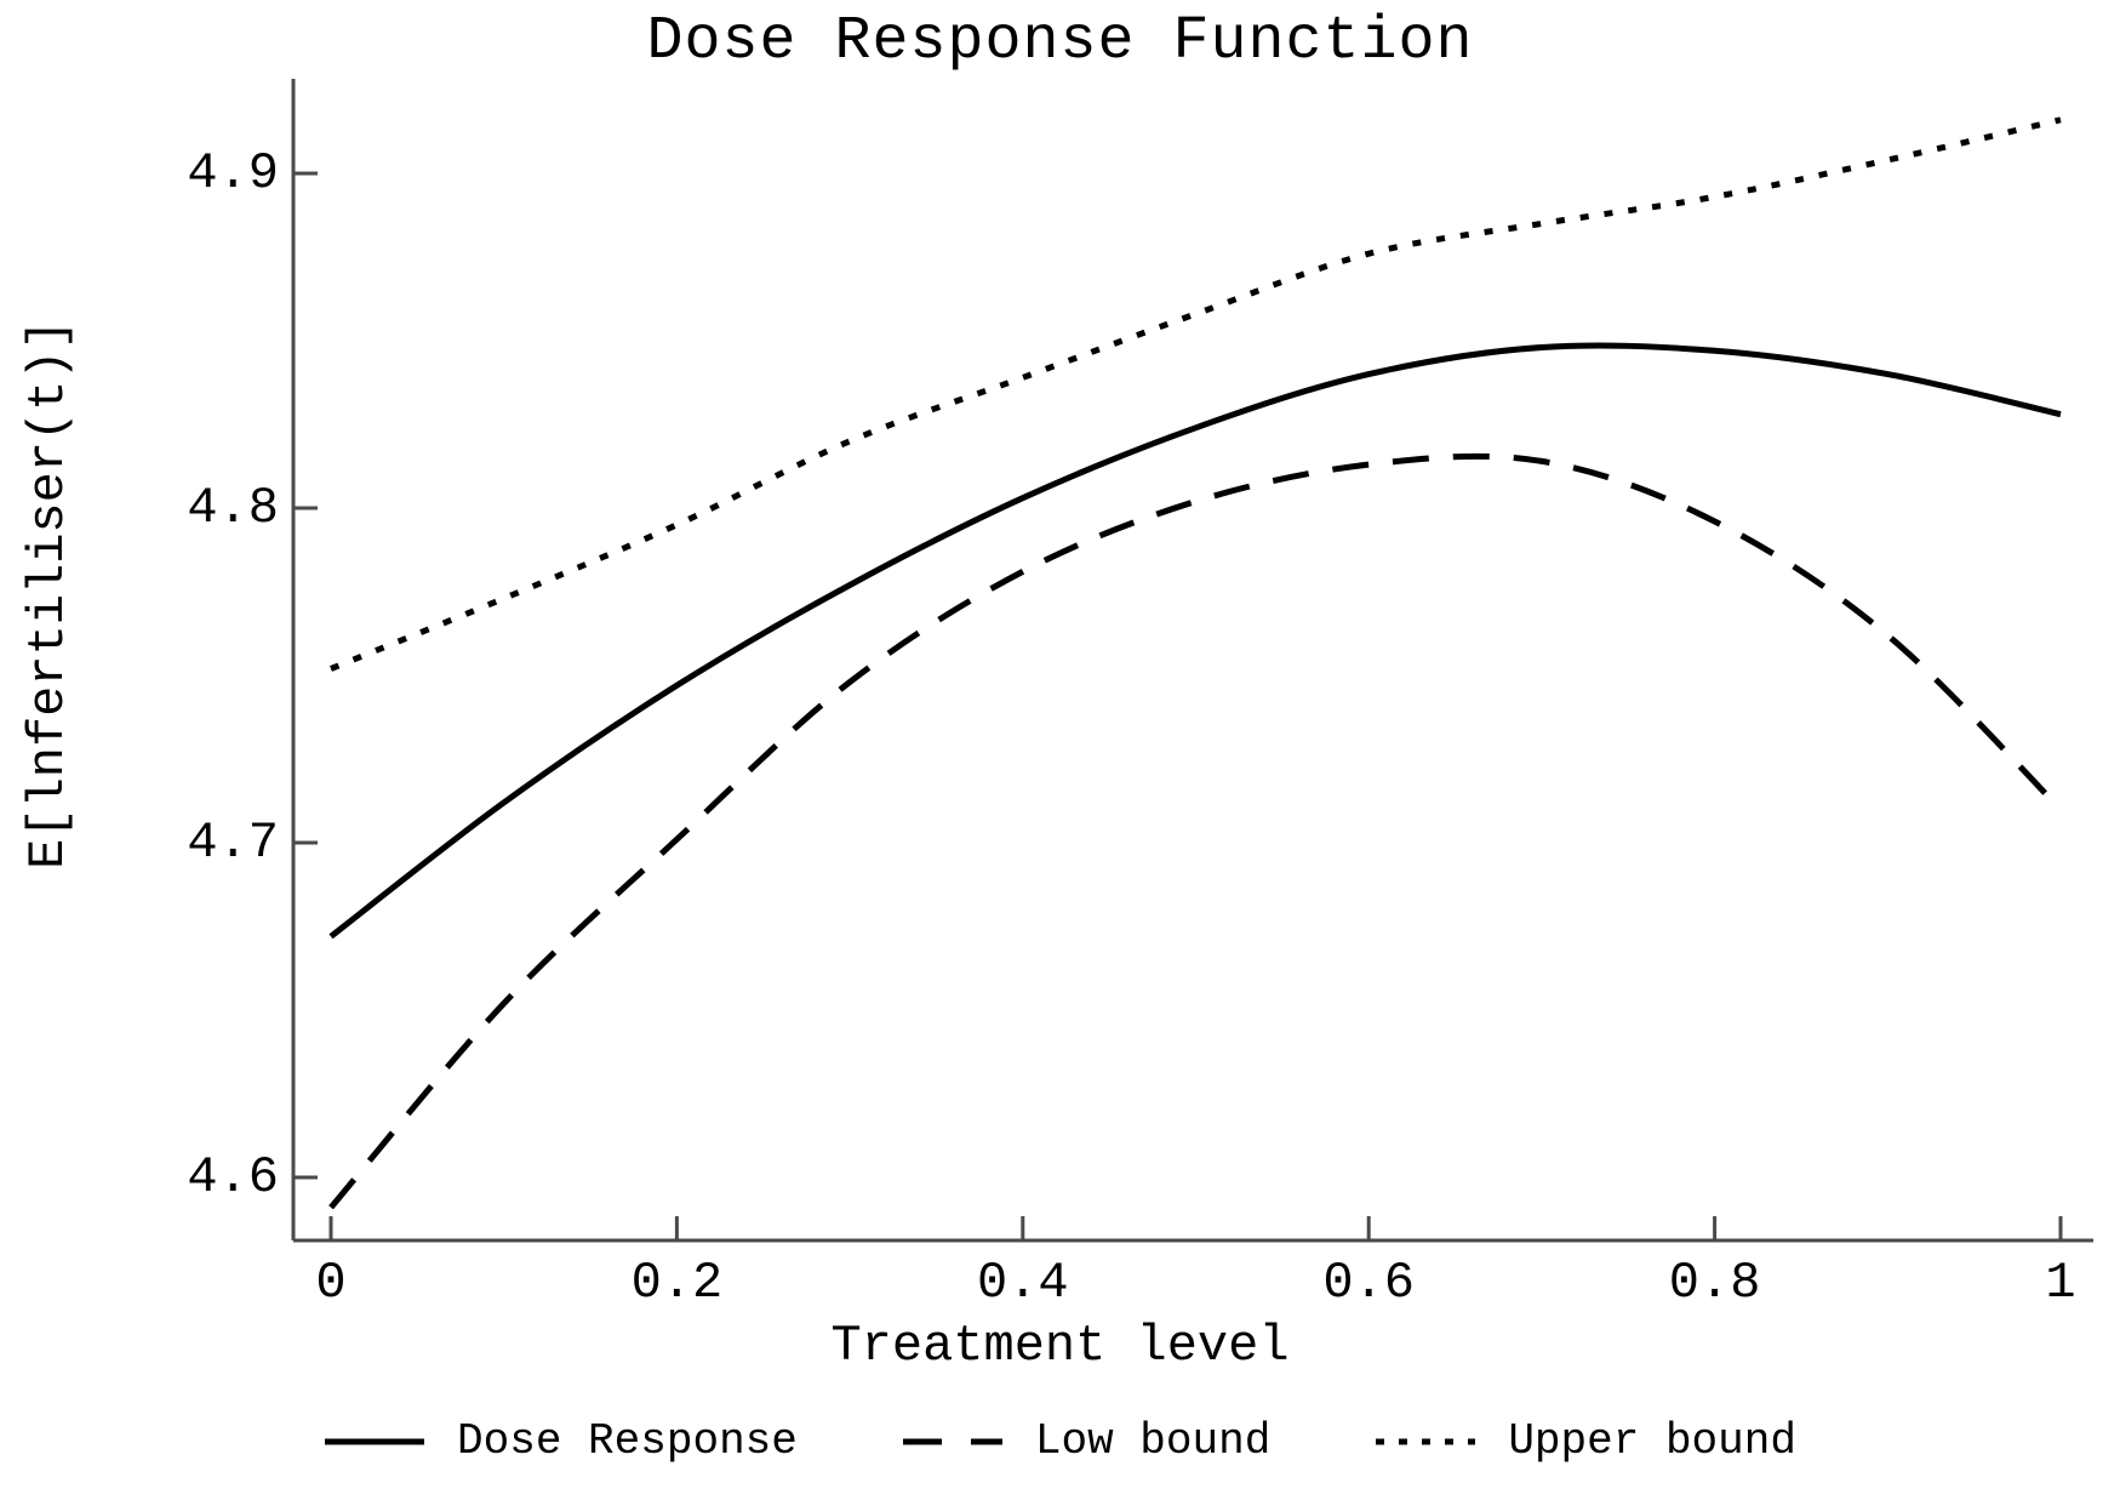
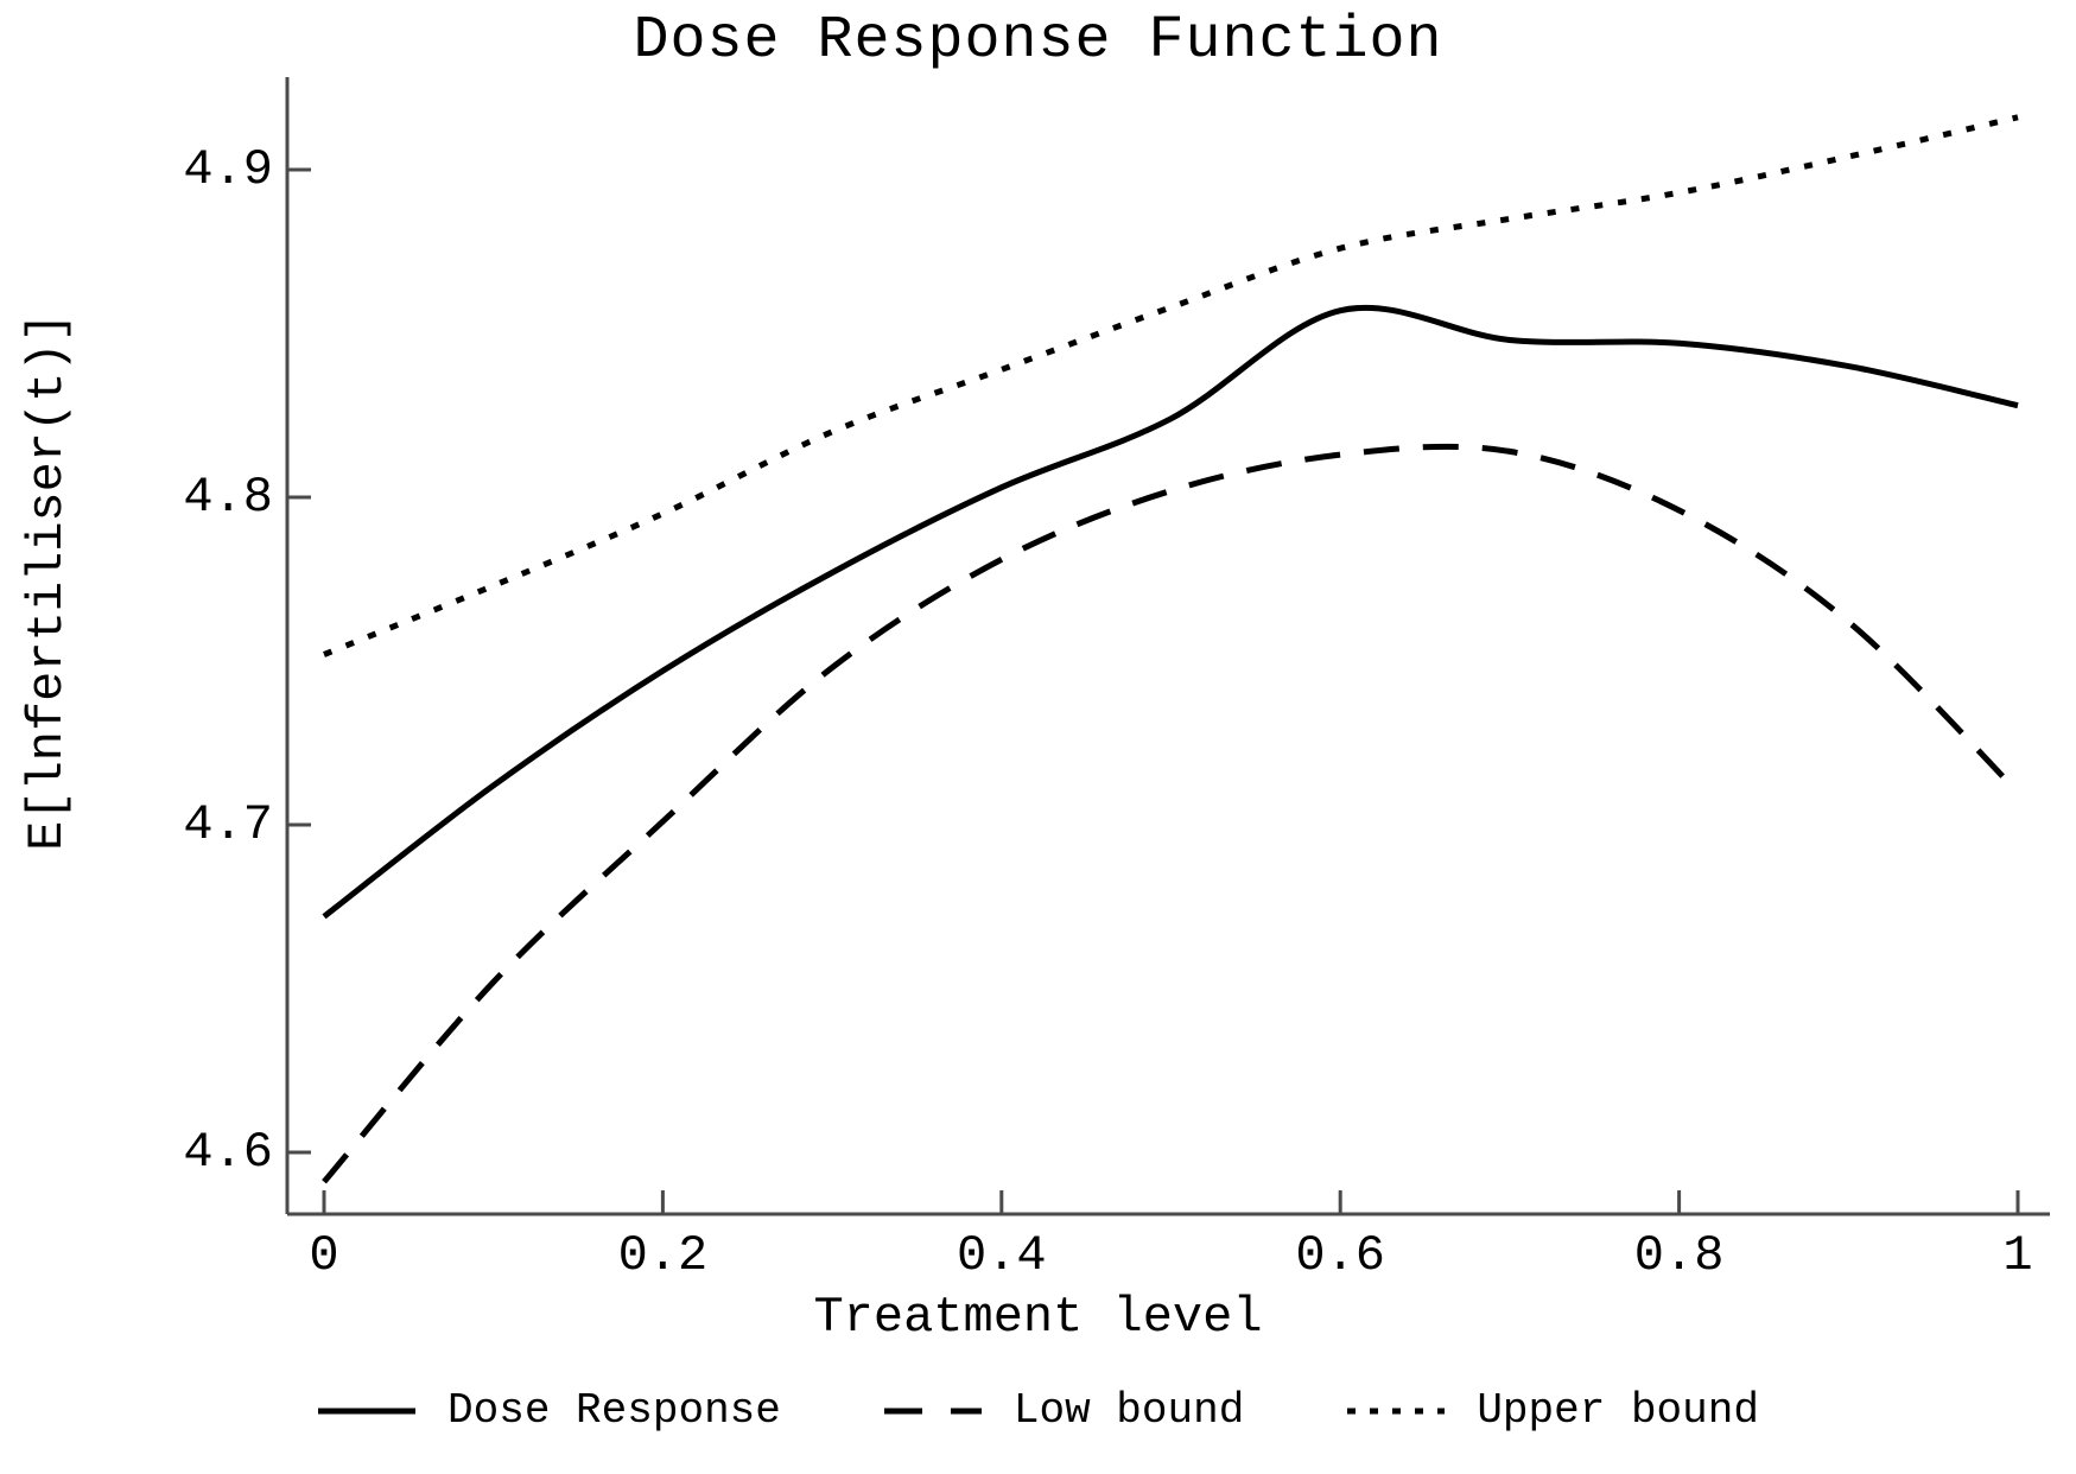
Dose Response/0.6: 4.840 -> 4.857
